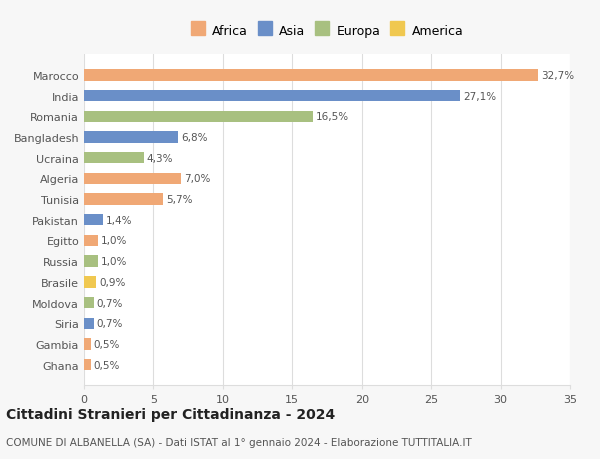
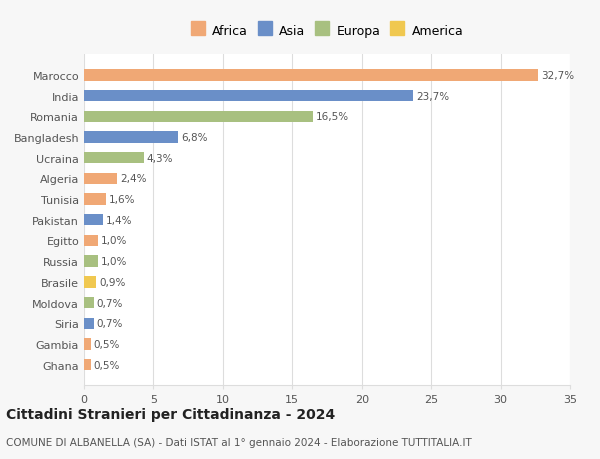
India: 27,1% -> 23,7%
Algeria: 7,0% -> 2,4%
Tunisia: 5,7% -> 1,6%
